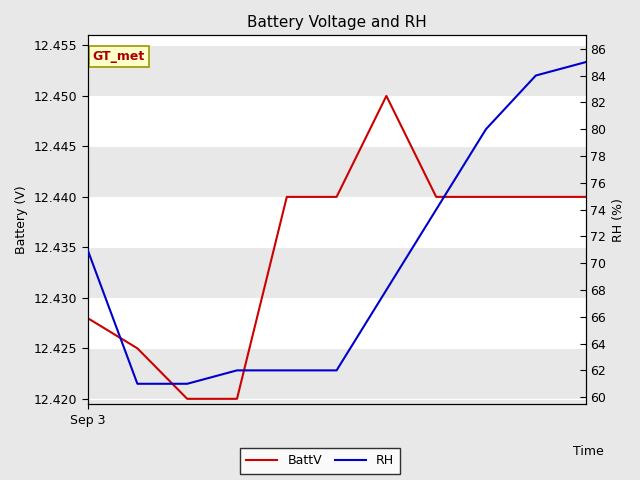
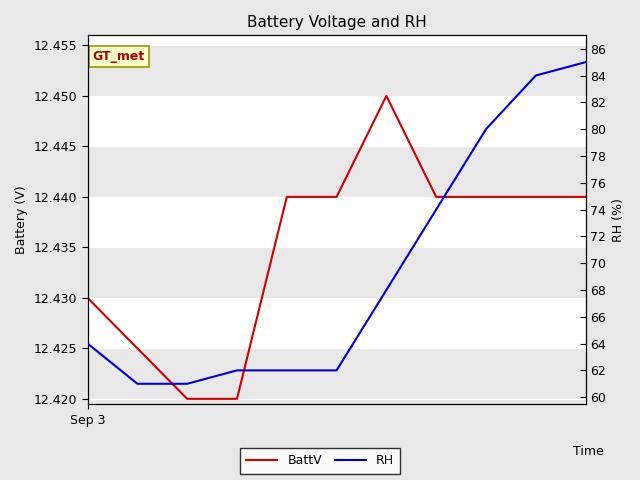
BattV/Sep 3: 12.428 -> 12.430
RH/Sep 3: 71 -> 64
